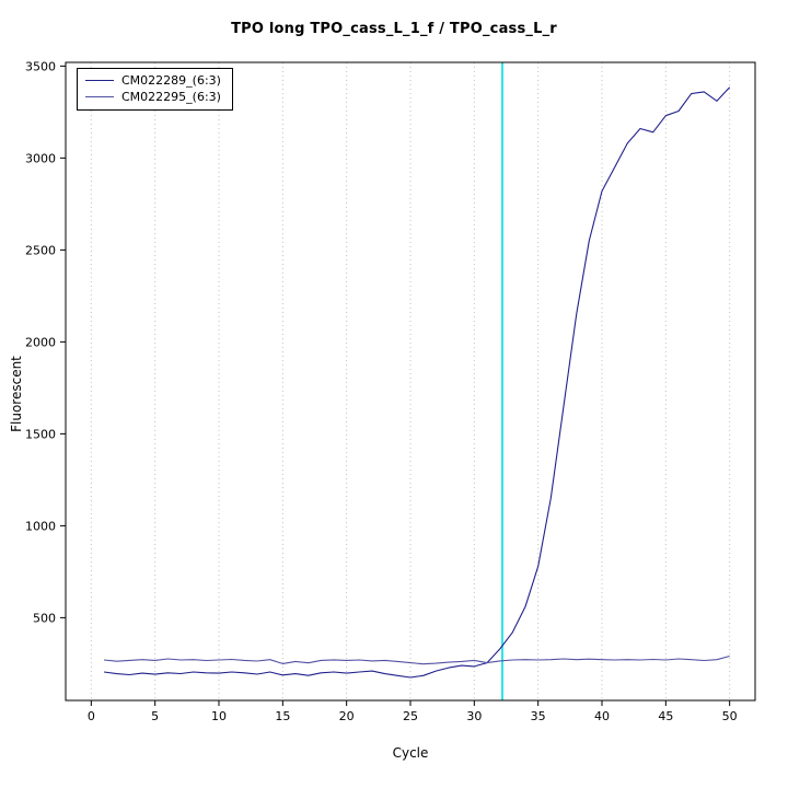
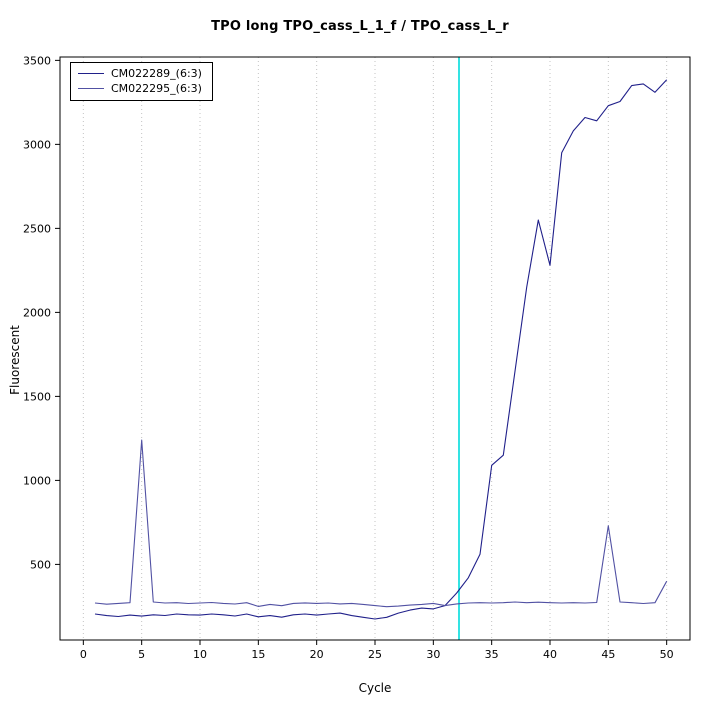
CM022295_(6:3)/5: 270 -> 1240
CM022289_(6:3)/35: 780 -> 1090
CM022289_(6:3)/40: 2820 -> 2280
CM022295_(6:3)/45: 270 -> 730
CM022295_(6:3)/50: 290 -> 400
